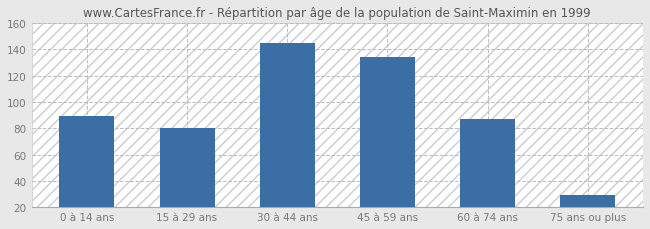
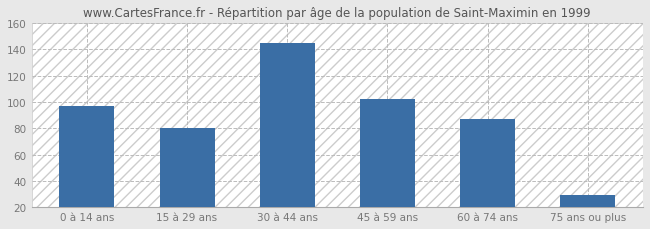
0 à 14 ans: 89 -> 97
45 à 59 ans: 134 -> 102
